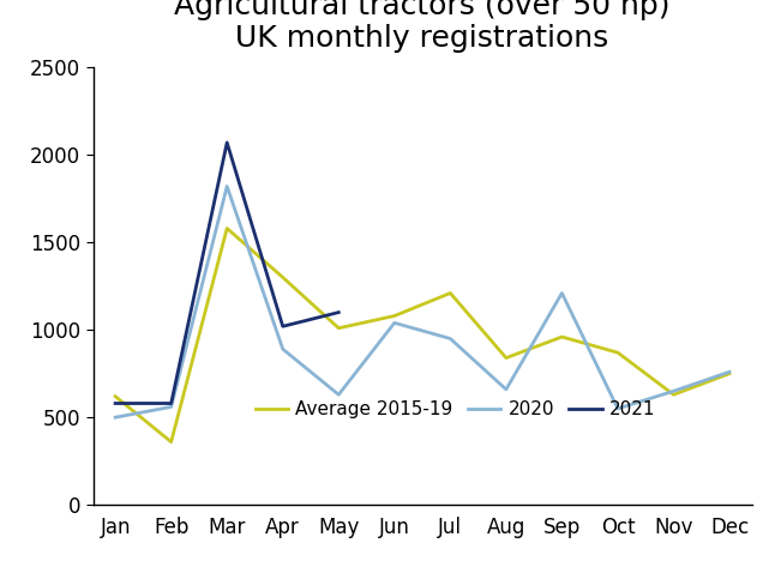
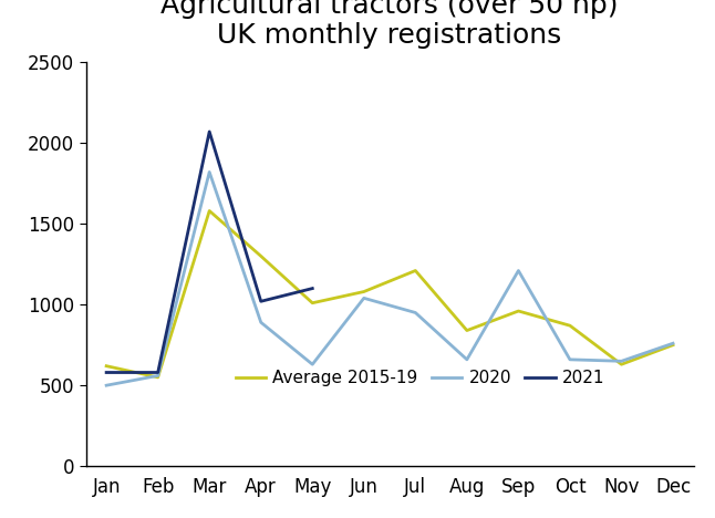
Average 2015-19/Feb: 360 -> 550
2020/Oct: 550 -> 660
